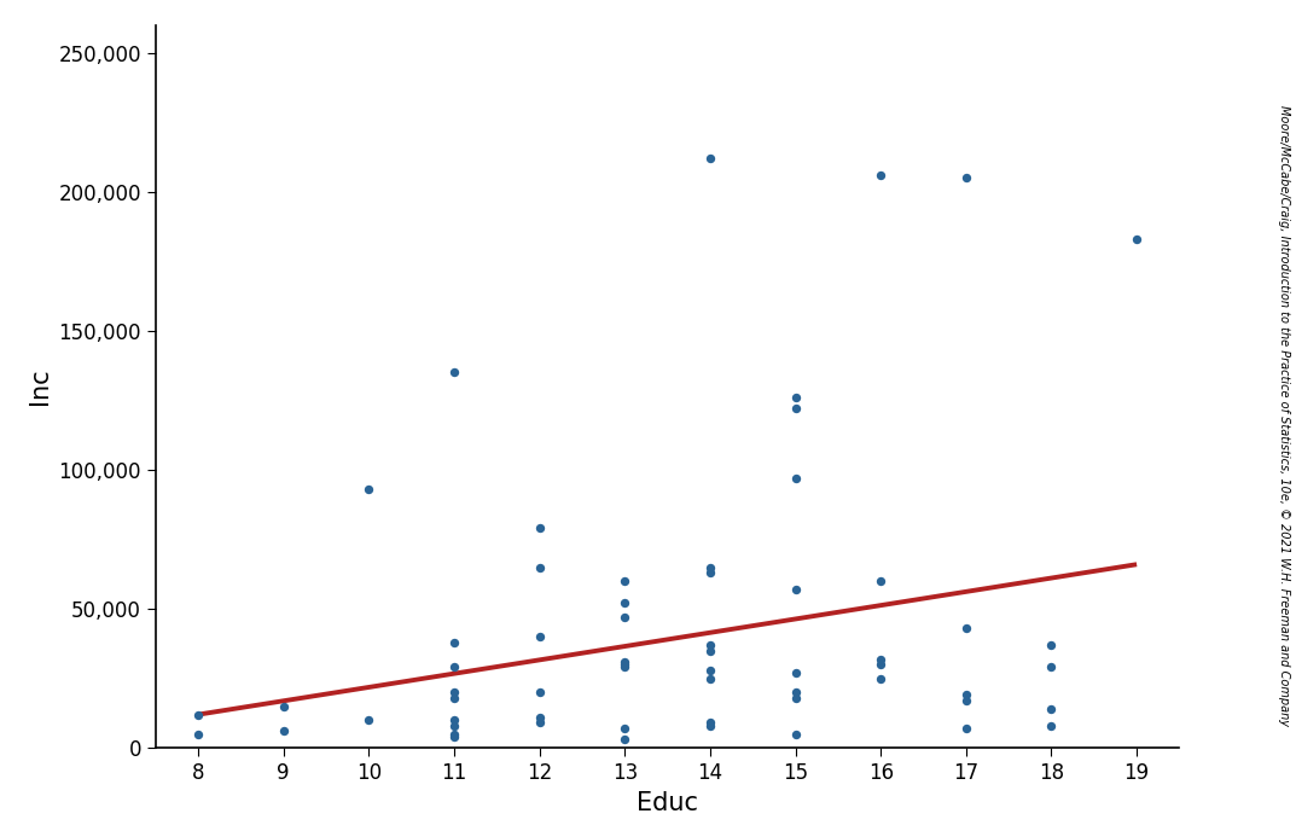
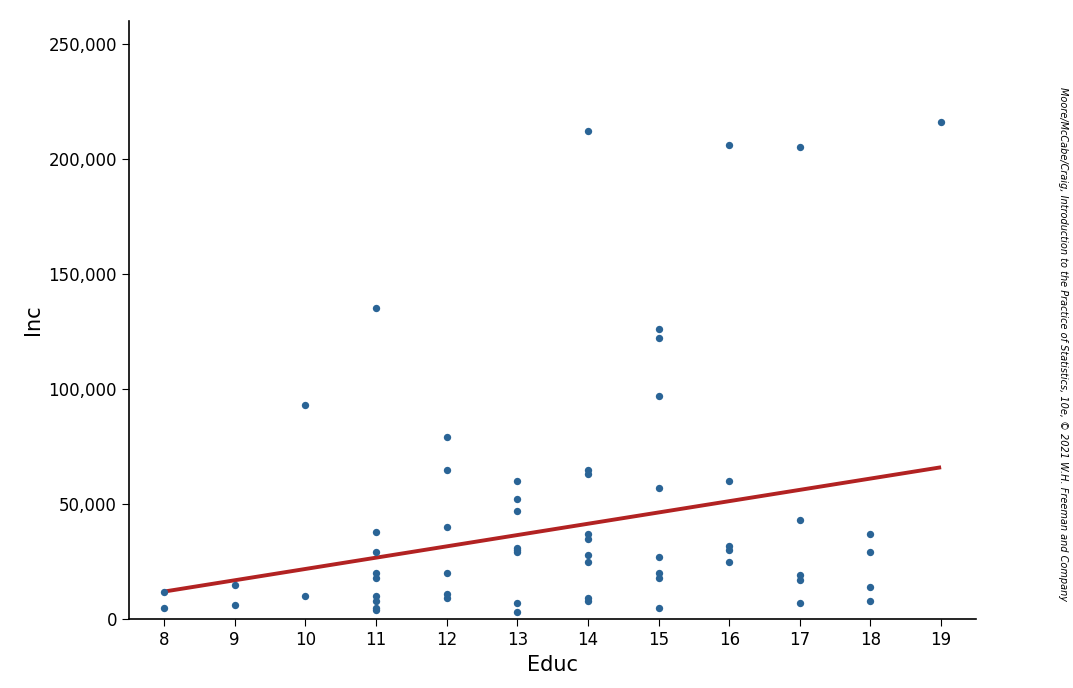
19: 183,000 -> 216,000
